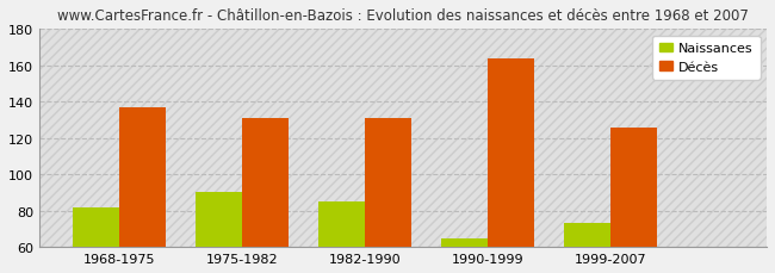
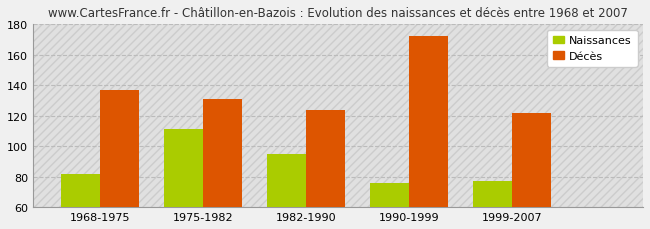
Naissances/1975-1982: 90 -> 111
Naissances/1982-1990: 85 -> 95
Décès/1982-1990: 131 -> 124
Naissances/1990-1999: 65 -> 76
Décès/1990-1999: 164 -> 172
Naissances/1999-2007: 73 -> 77
Décès/1999-2007: 126 -> 122
